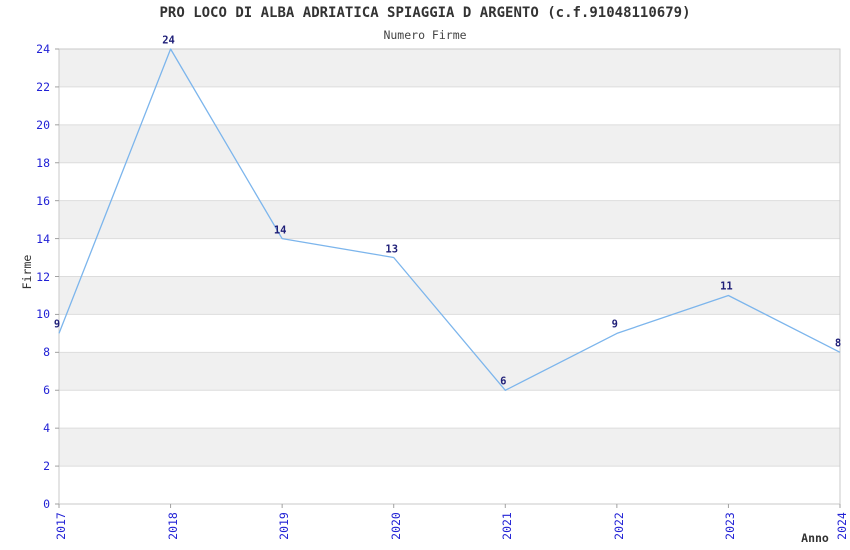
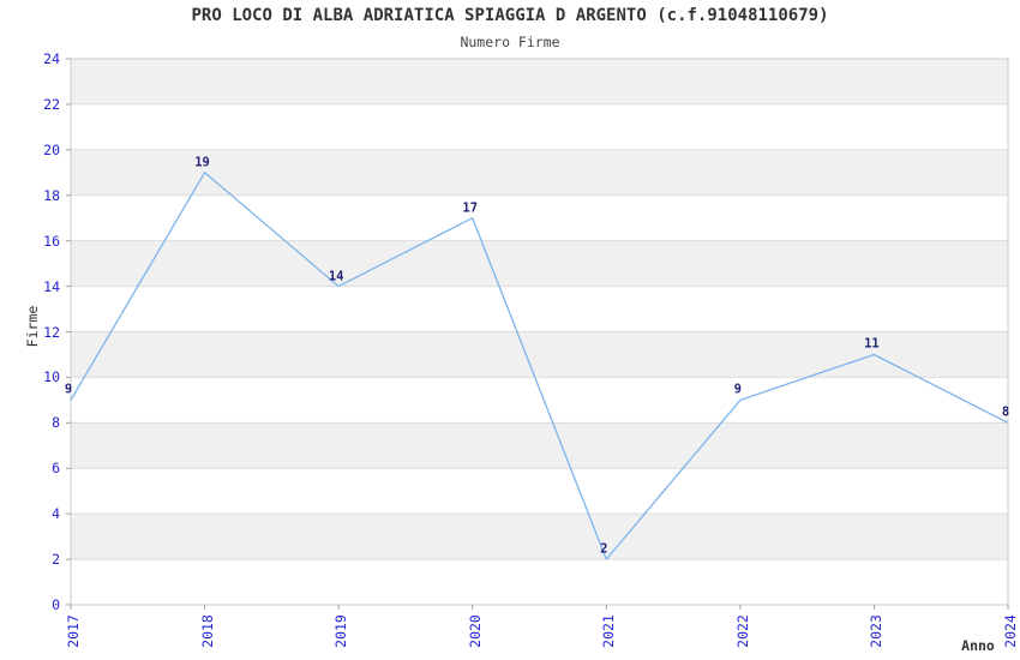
2018: 24 -> 19
2020: 13 -> 17
2021: 6 -> 2
